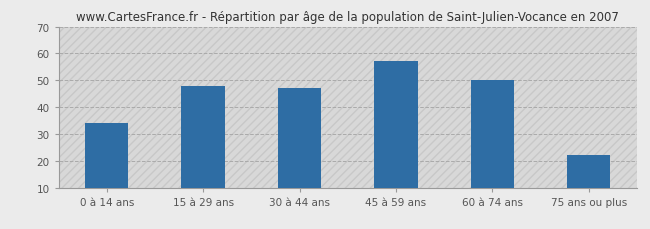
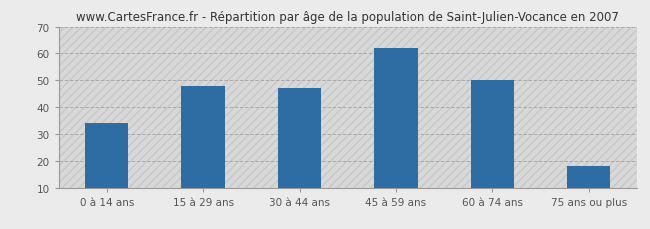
45 à 59 ans: 57 -> 62
75 ans ou plus: 22 -> 18
